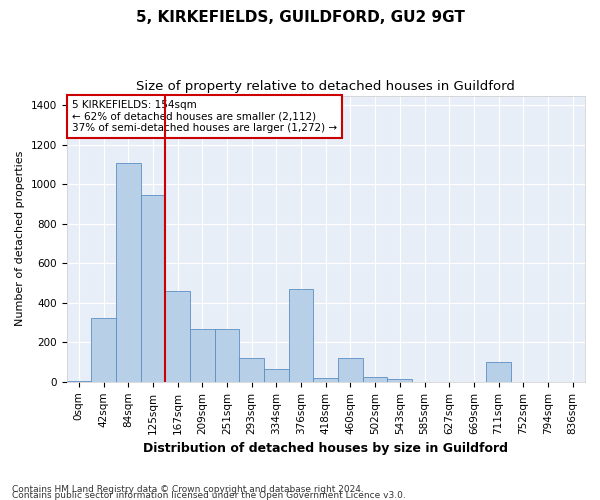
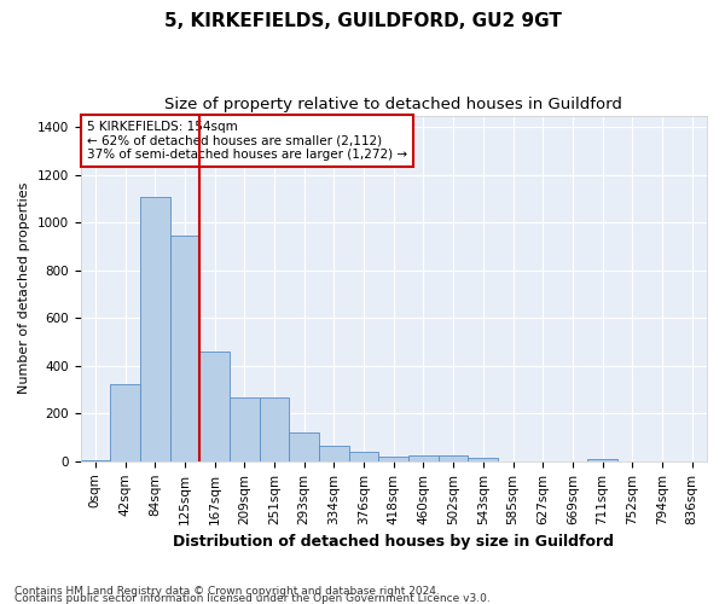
376sqm: 470 -> 40
460sqm: 120 -> 20
711sqm: 100 -> 10
